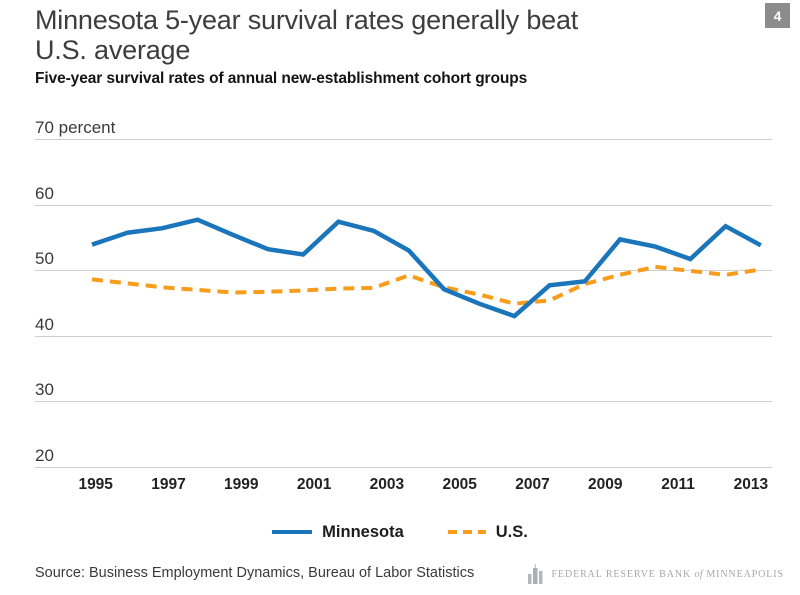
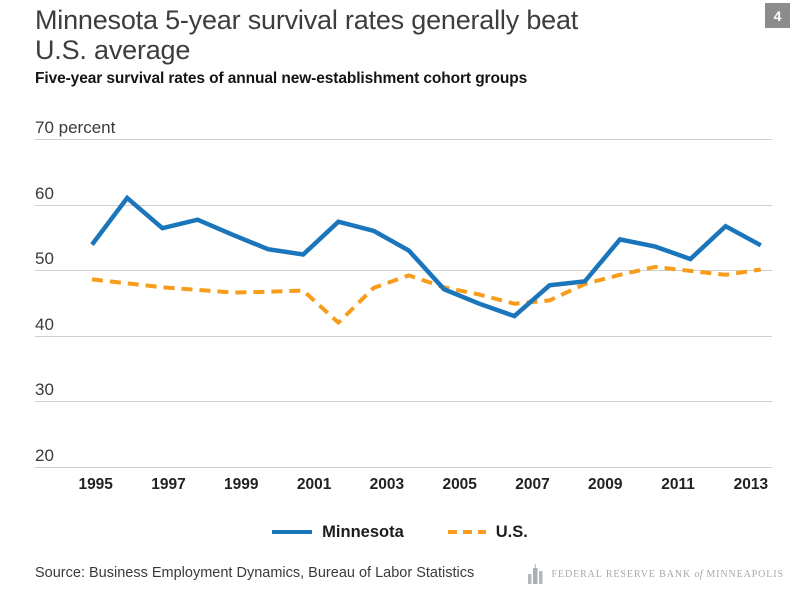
Minnesota/1995: 56 -> 61
U.S./2001: 47 -> 42
